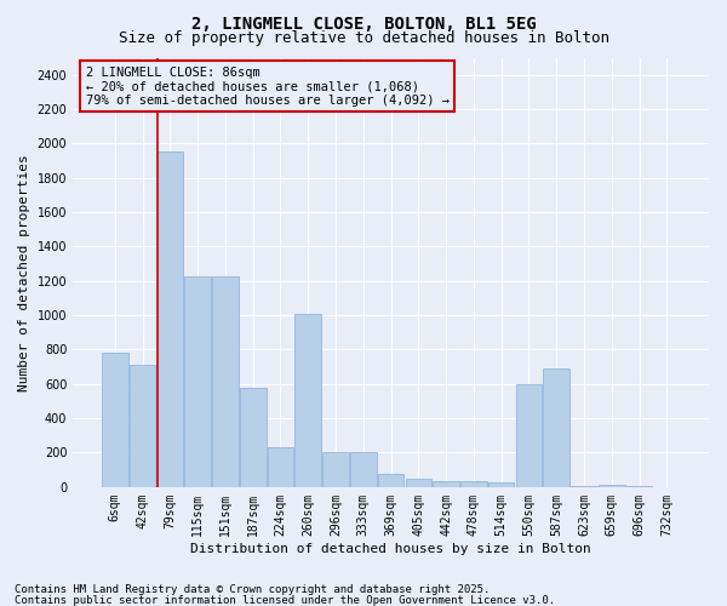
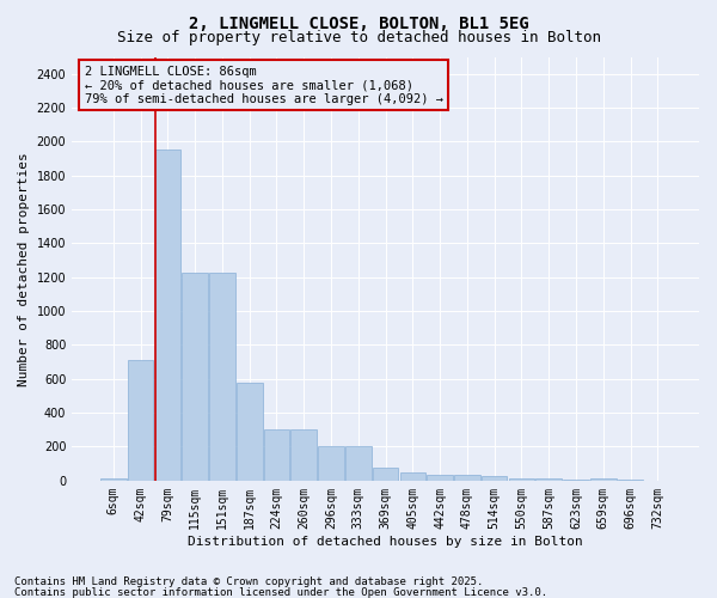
6sqm: 780 -> 10
224sqm: 230 -> 300
260sqm: 1010 -> 300
550sqm: 600 -> 20
587sqm: 690 -> 10
